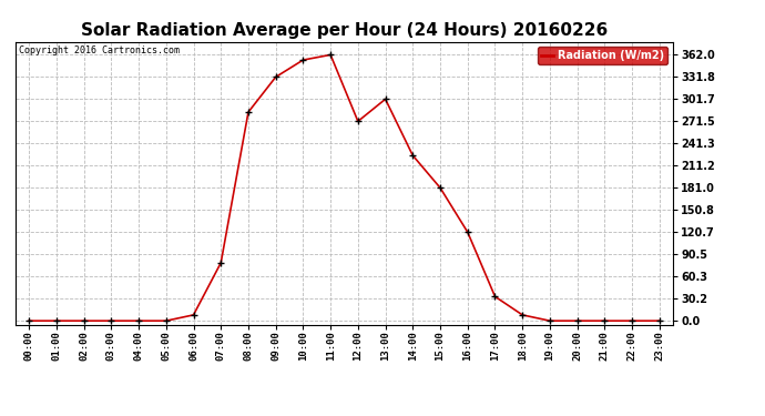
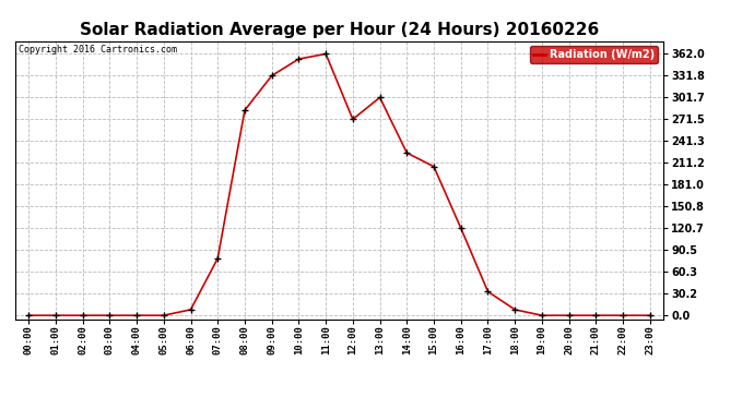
15:00: 181 -> 206
